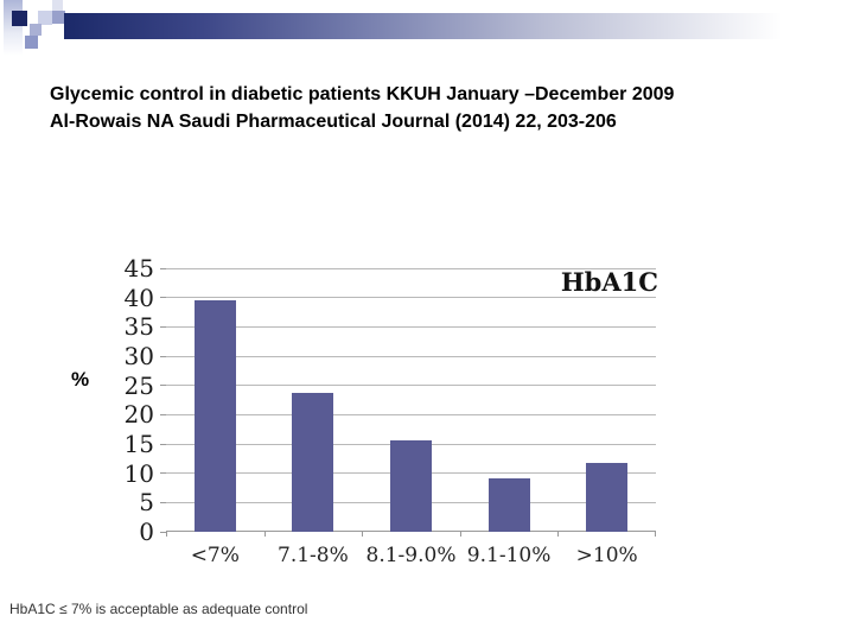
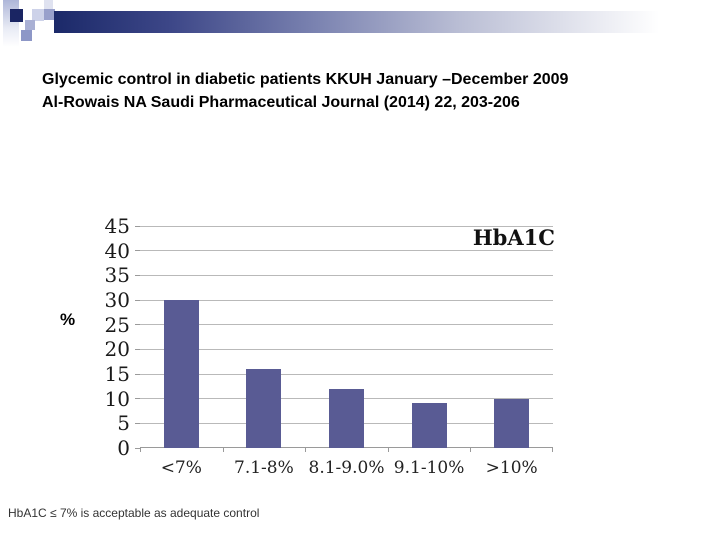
<7%: 40 -> 30
7.1-8%: 24 -> 16
8.1-9.0%: 16 -> 12
>10%: 12 -> 10
